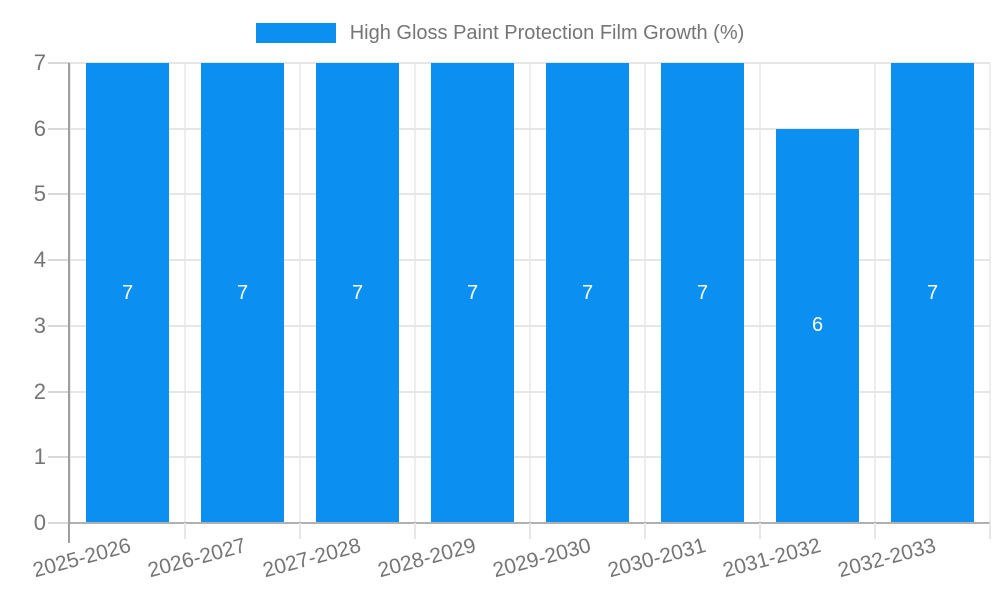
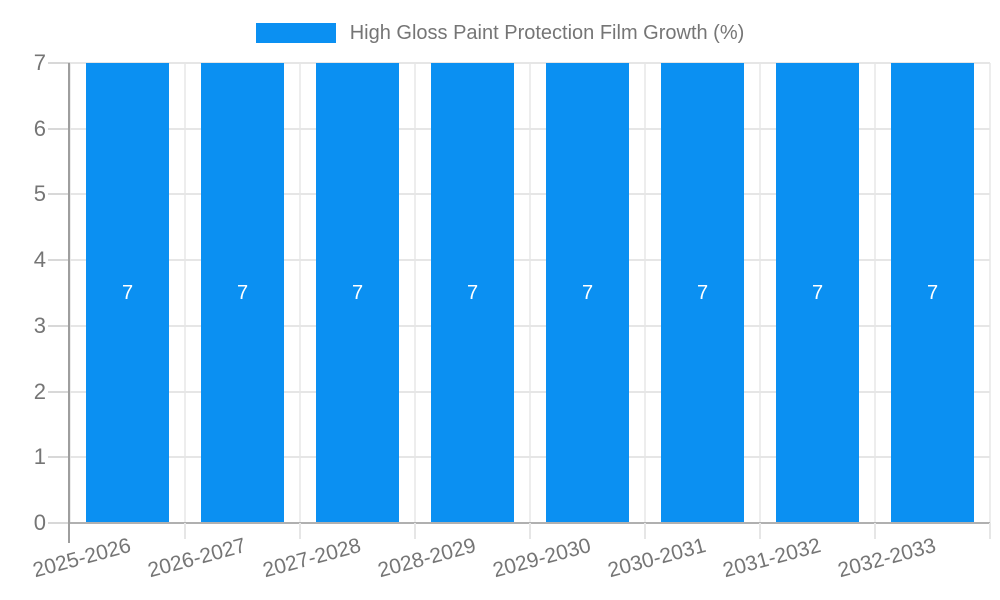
2031-2032: 6 -> 7
